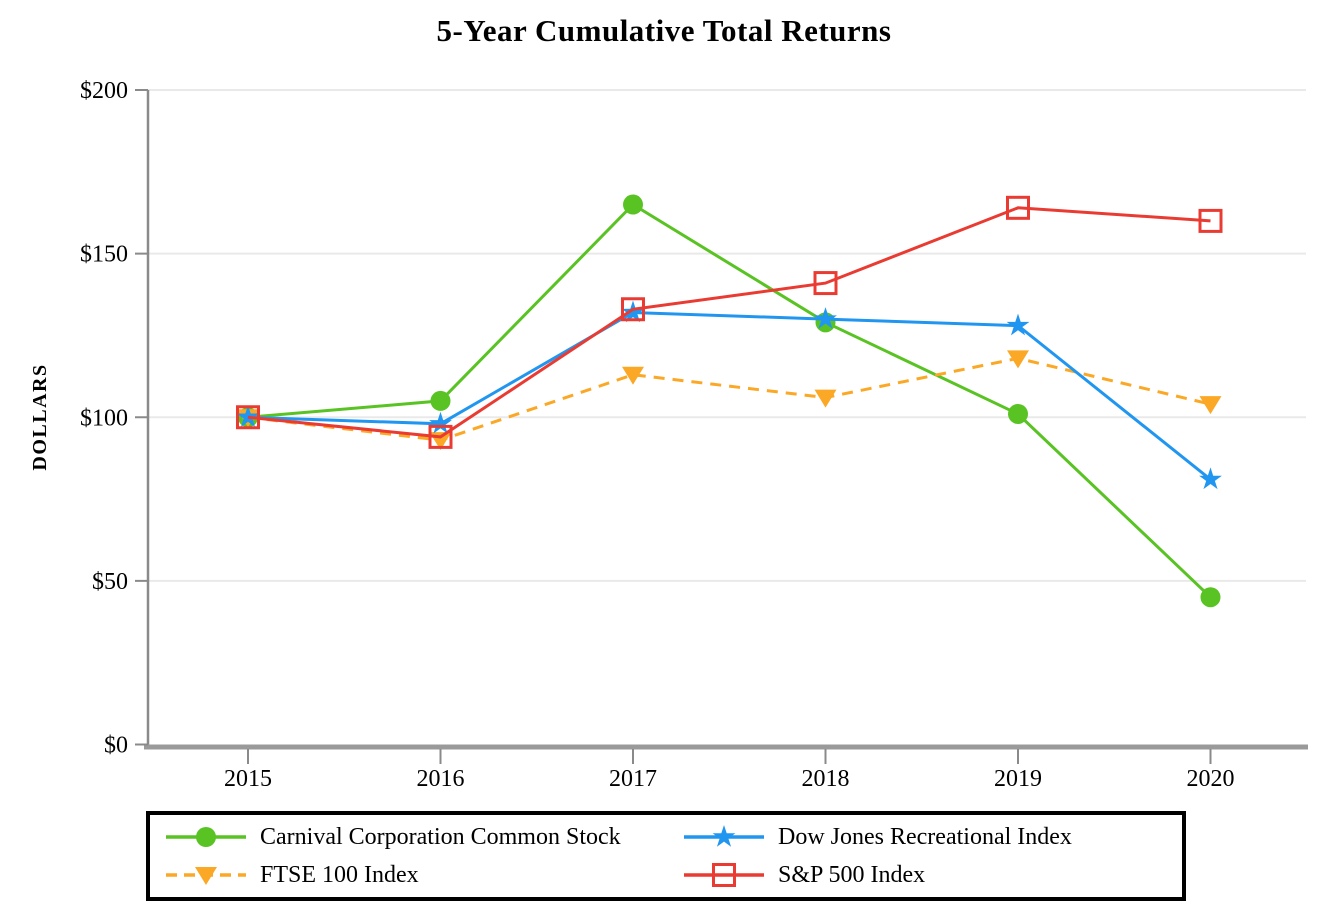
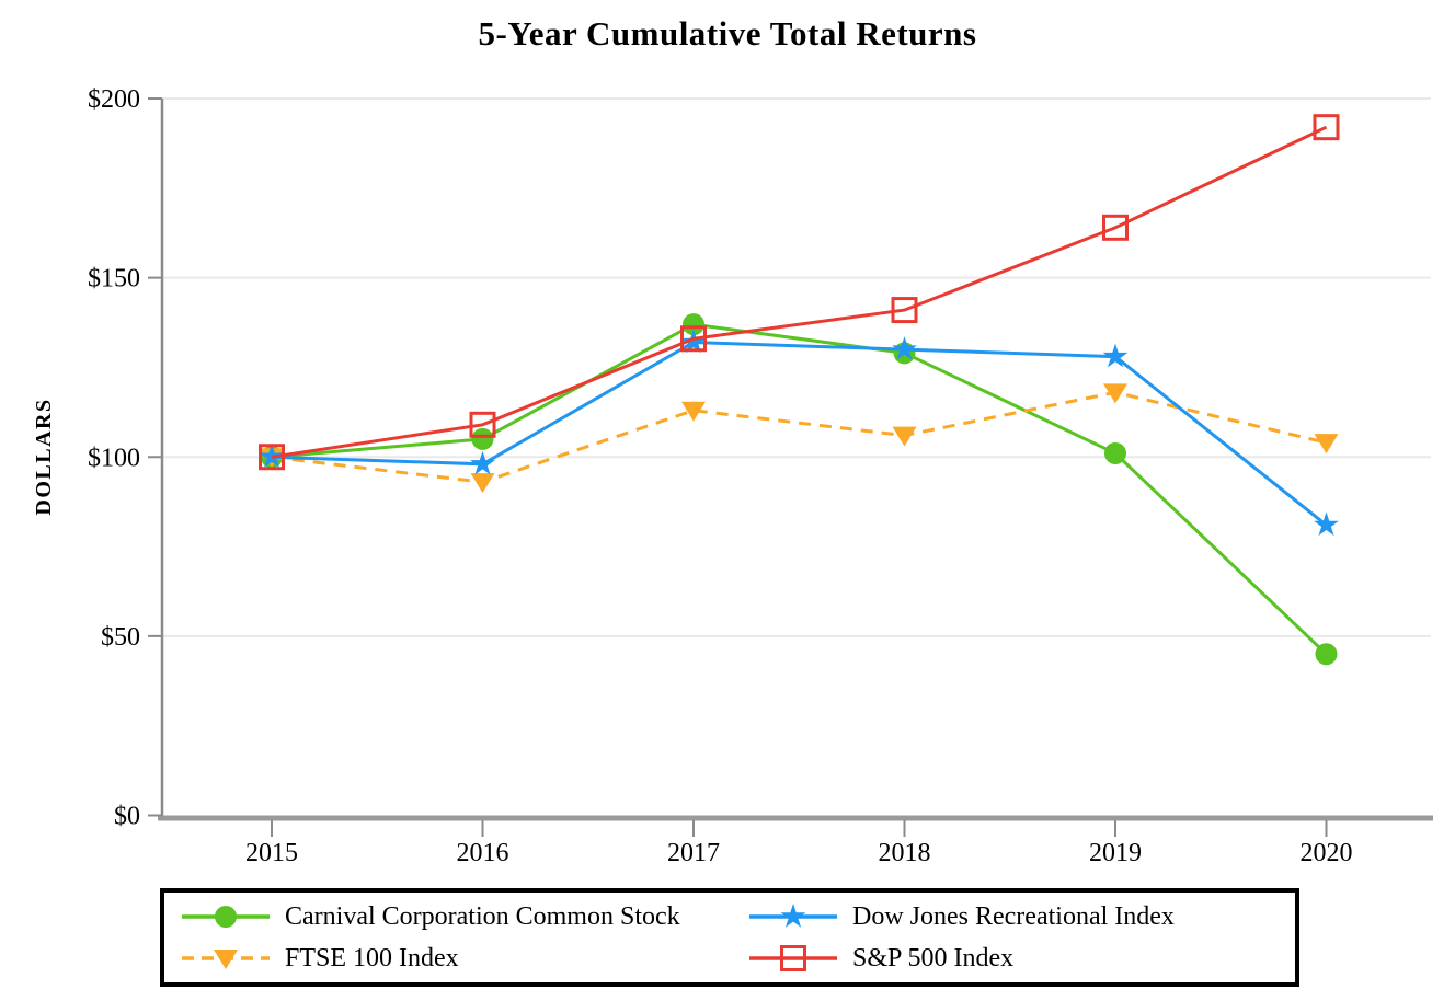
S&P 500 Index/2016: $94 -> $109
Carnival Corporation Common Stock/2017: $165 -> $137
S&P 500 Index/2020: $160 -> $192
